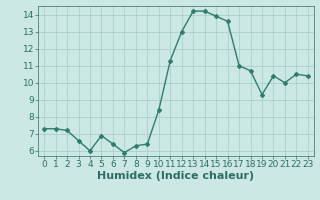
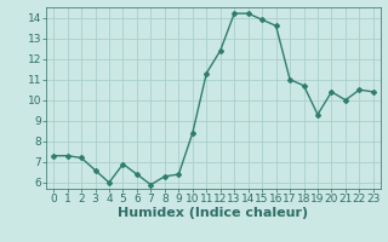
12: 13.0 -> 12.4
